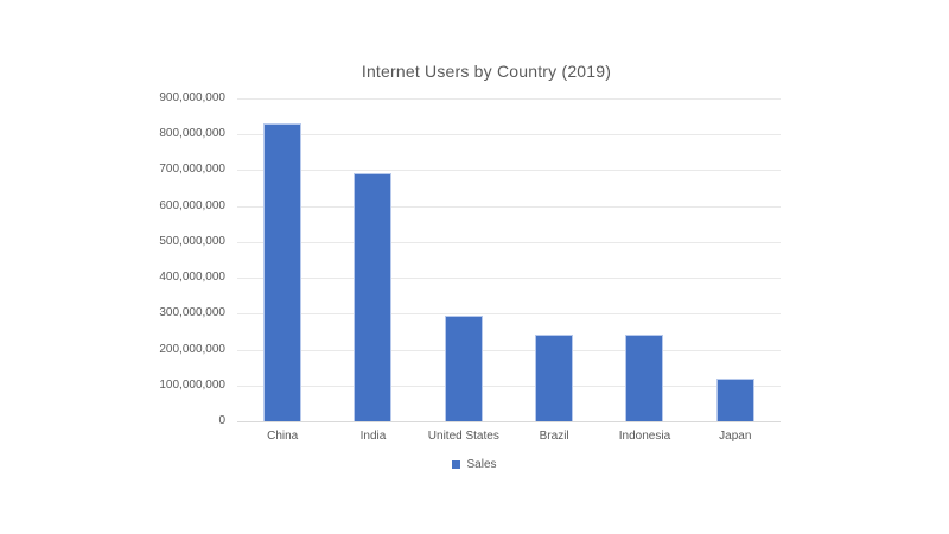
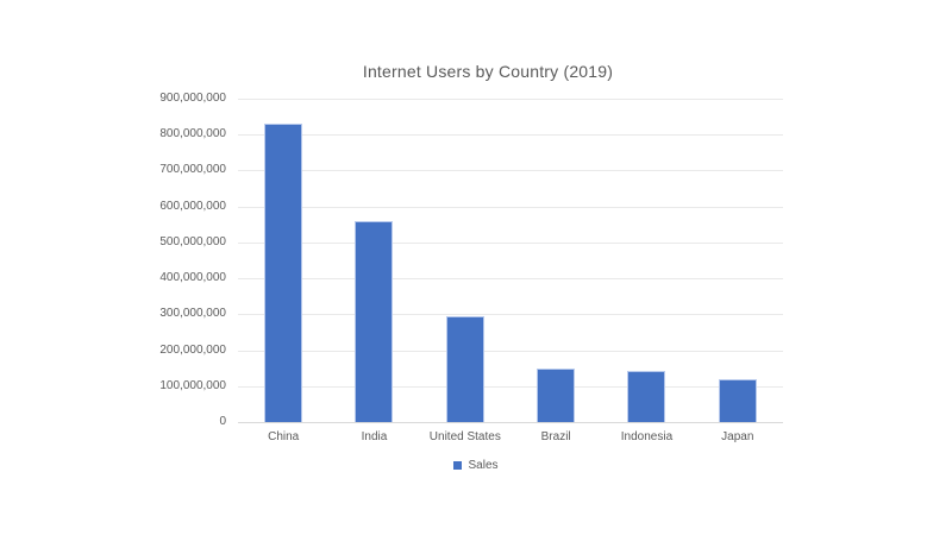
India: 690000000 -> 560000000
Brazil: 240000000 -> 150000000
Indonesia: 240000000 -> 140000000
